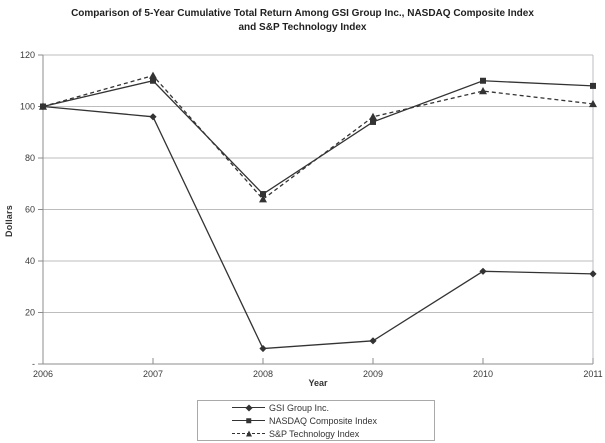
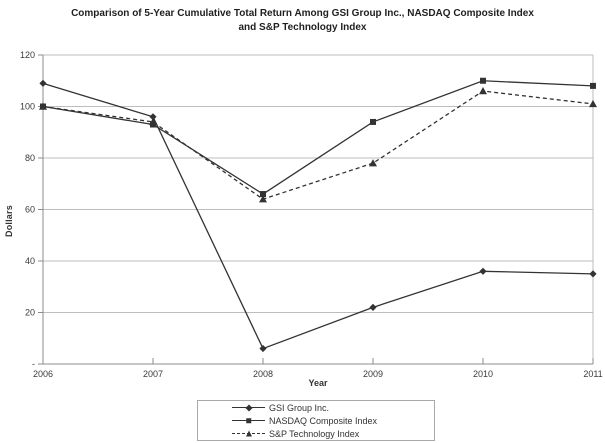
GSI Group Inc./2006: 100 -> 109
NASDAQ Composite Index/2007: 110 -> 93
S&P Technology Index/2007: 112 -> 94
GSI Group Inc./2009: 9 -> 22
S&P Technology Index/2009: 96 -> 78
